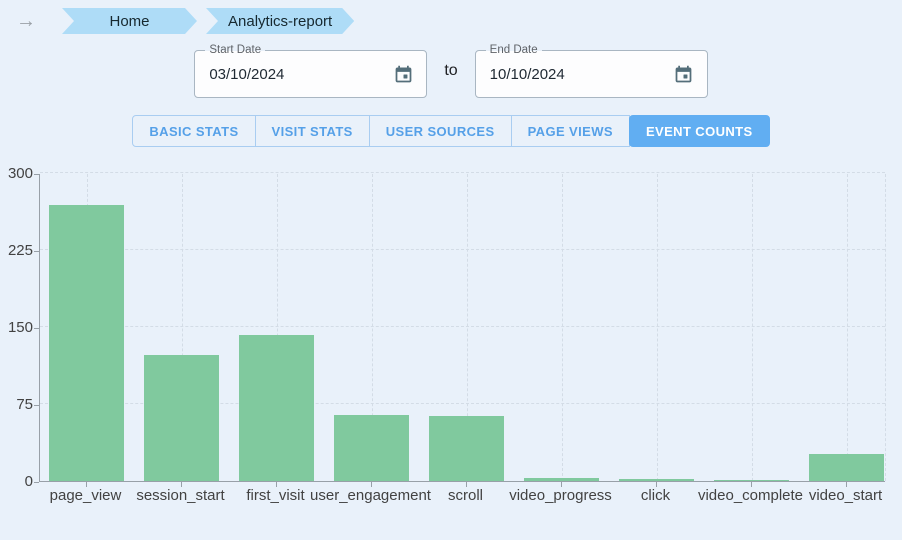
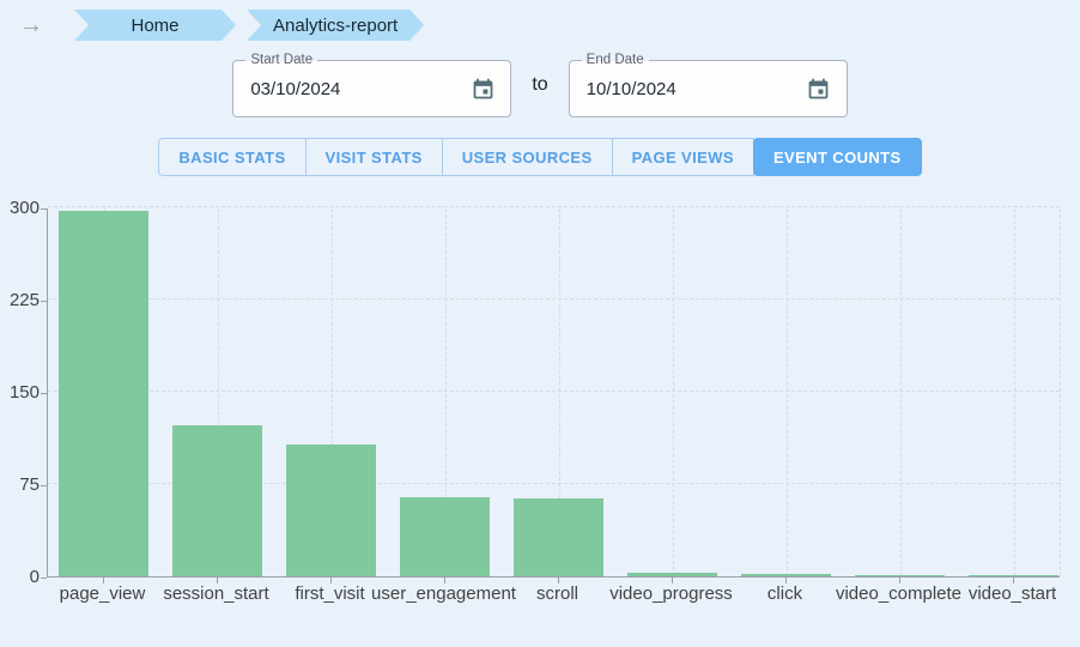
page_view: 269 -> 297
first_visit: 142 -> 107
video_start: 26 -> 1
